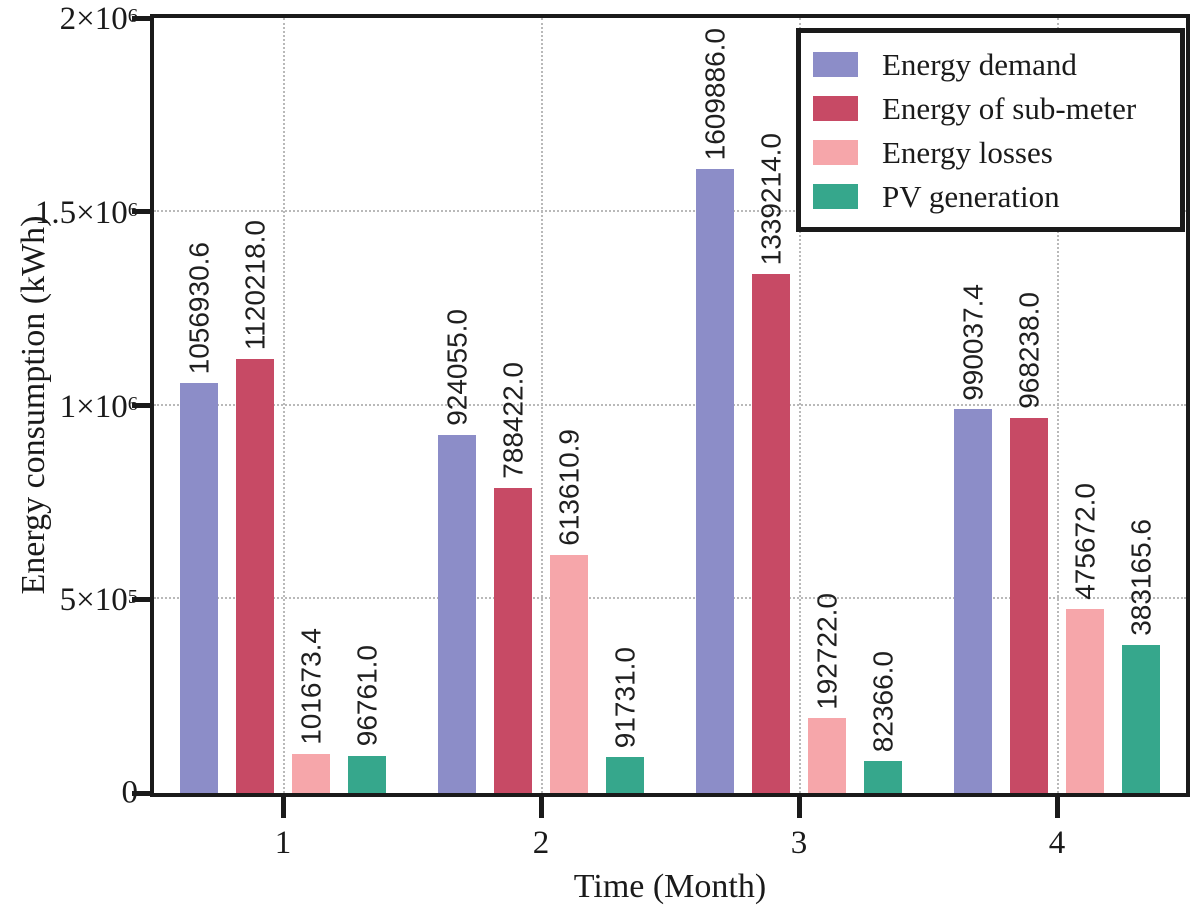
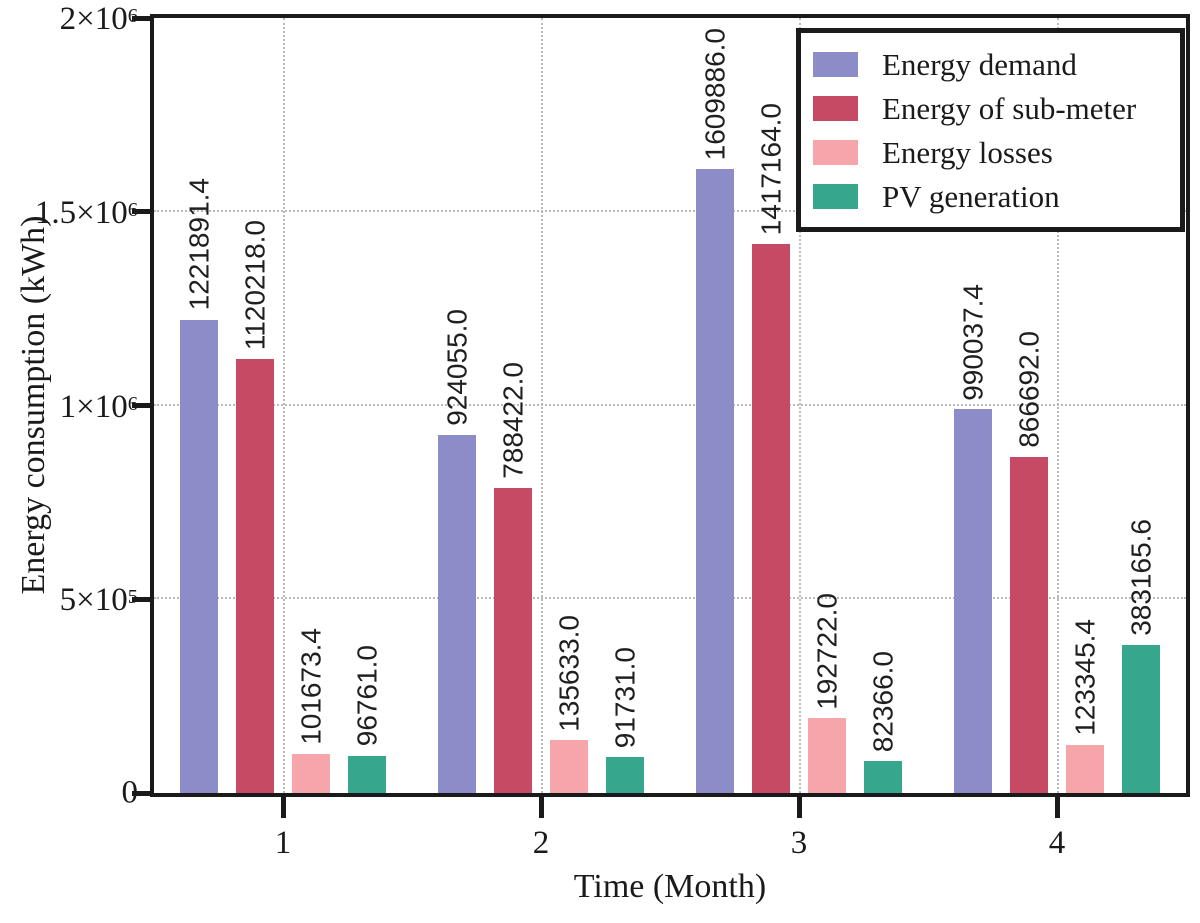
Energy demand/1: 1056930.6 -> 1221891.4
Energy losses/2: 613610.9 -> 135633.0
Energy of sub-meter/3: 1339214.0 -> 1417164.0
Energy of sub-meter/4: 968238.0 -> 866692.0
Energy losses/4: 475672.0 -> 123345.4
